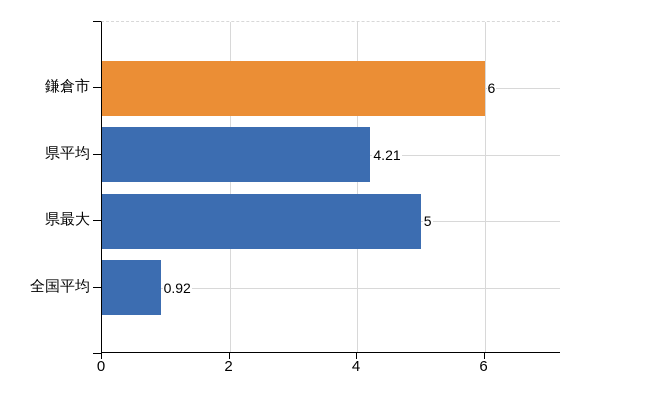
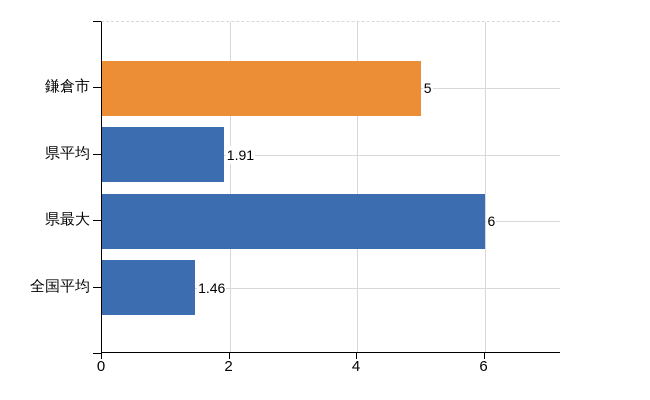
鎌倉市: 6 -> 5
県平均: 4.21 -> 1.91
県最大: 5 -> 6
全国平均: 0.92 -> 1.46
